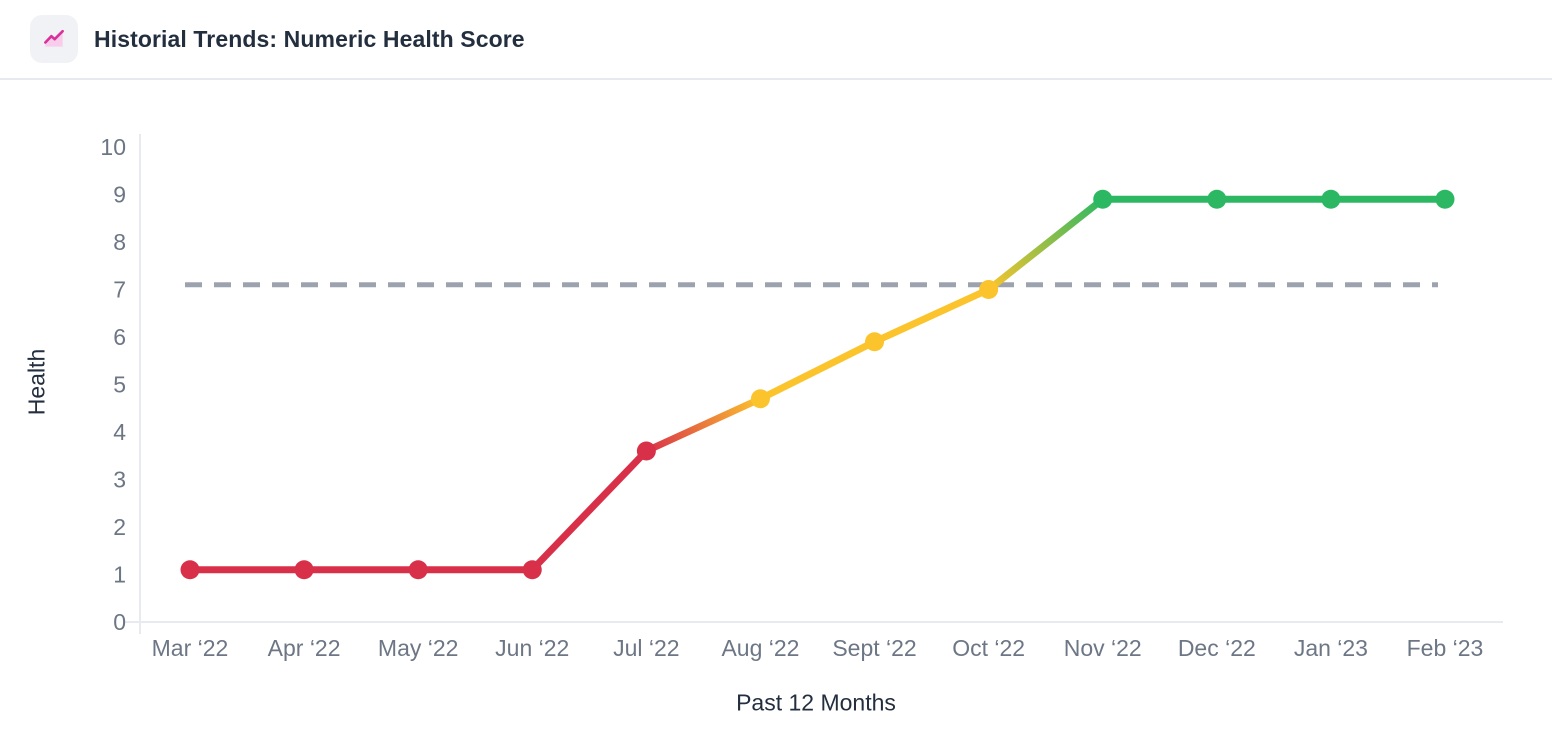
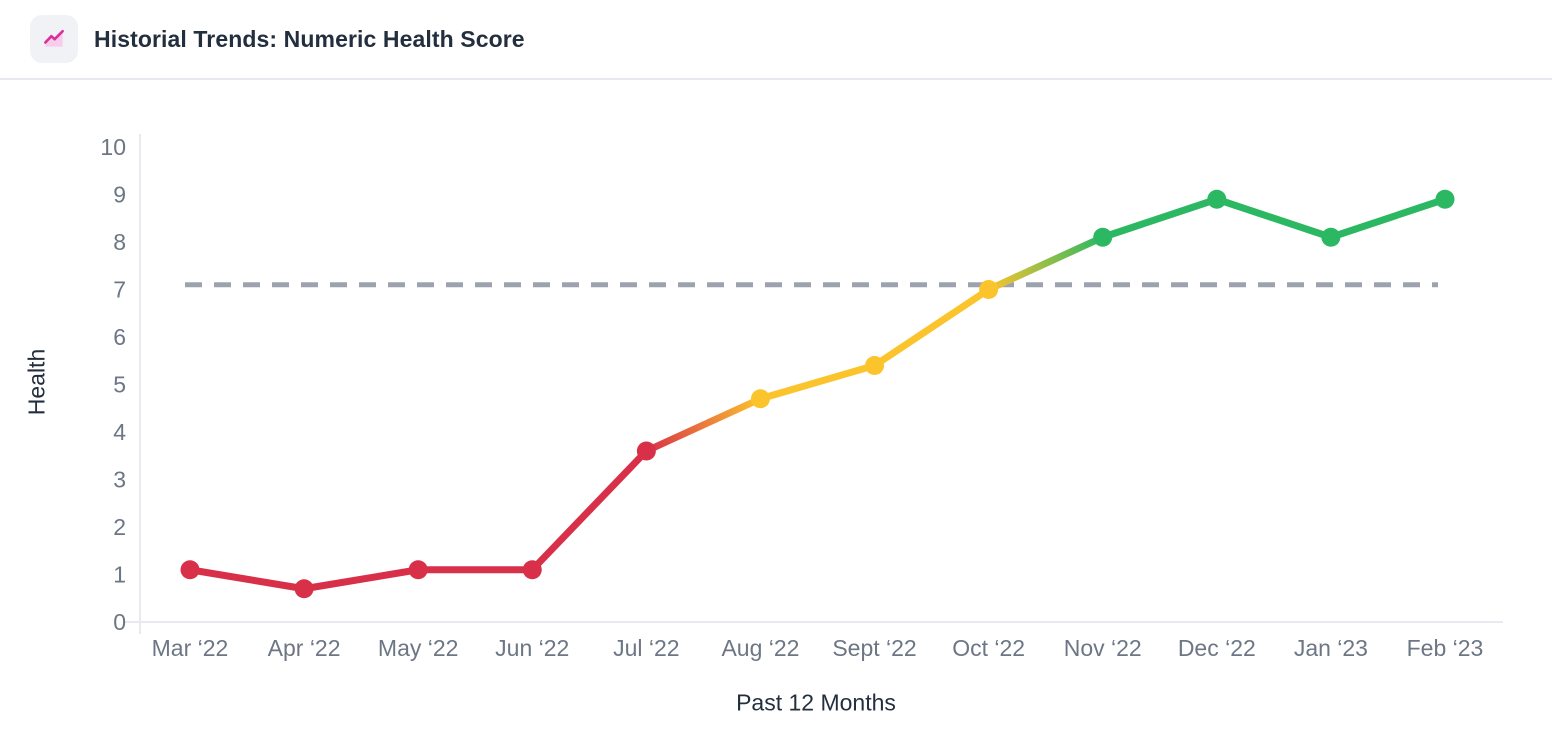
Apr ‘22: 1.1 -> 0.7
Sept ‘22: 5.9 -> 5.4
Nov ‘22: 8.9 -> 8.1
Jan ‘23: 8.9 -> 8.1
